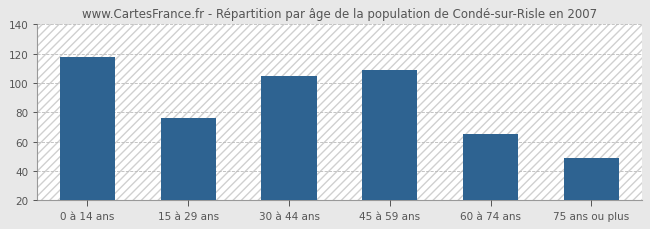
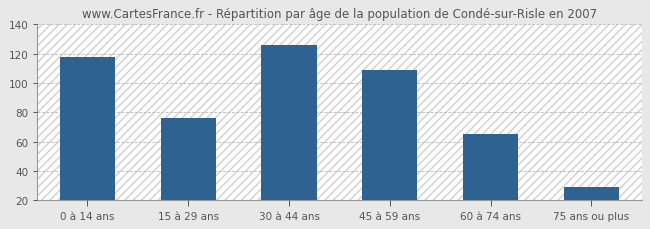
30 à 44 ans: 105 -> 126
75 ans ou plus: 49 -> 29
